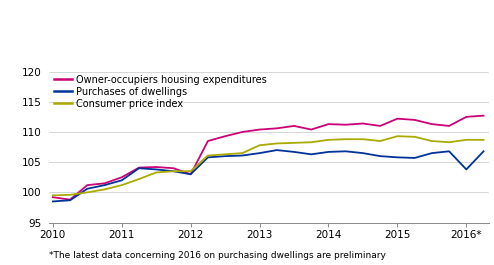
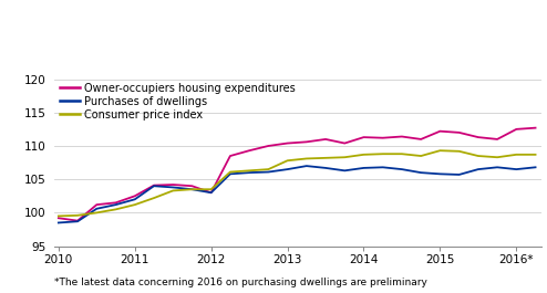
Purchases of dwellings/2016*: 103.8 -> 106.5
